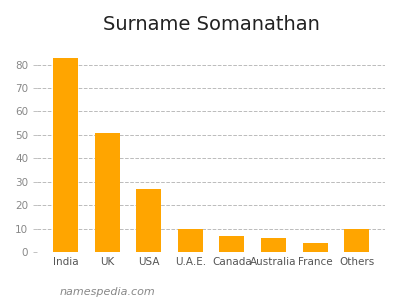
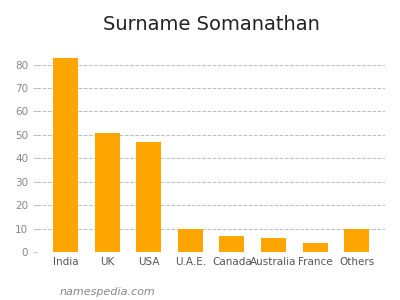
USA: 27 -> 47
